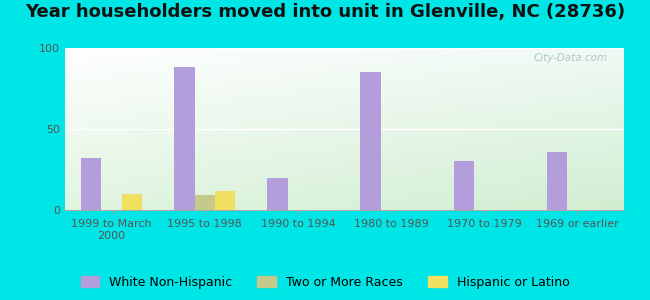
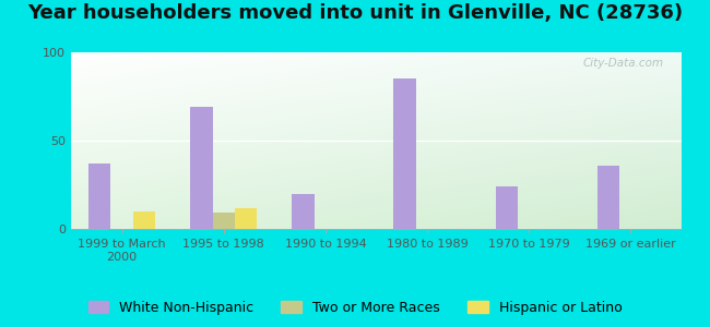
White Non-Hispanic/1999 to March 2000: 32 -> 37
White Non-Hispanic/1995 to 1998: 88 -> 69
White Non-Hispanic/1970 to 1979: 30 -> 24
